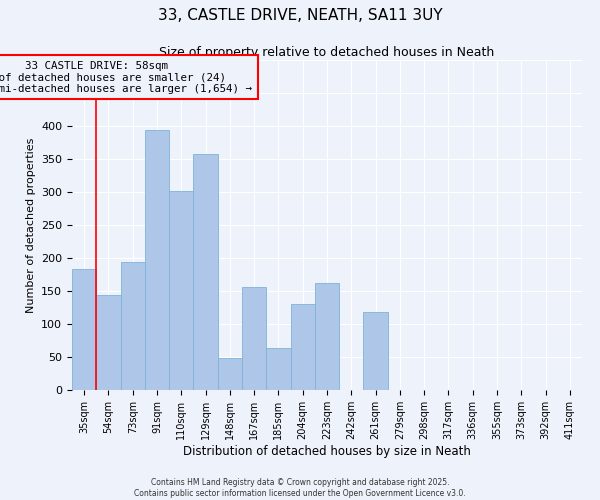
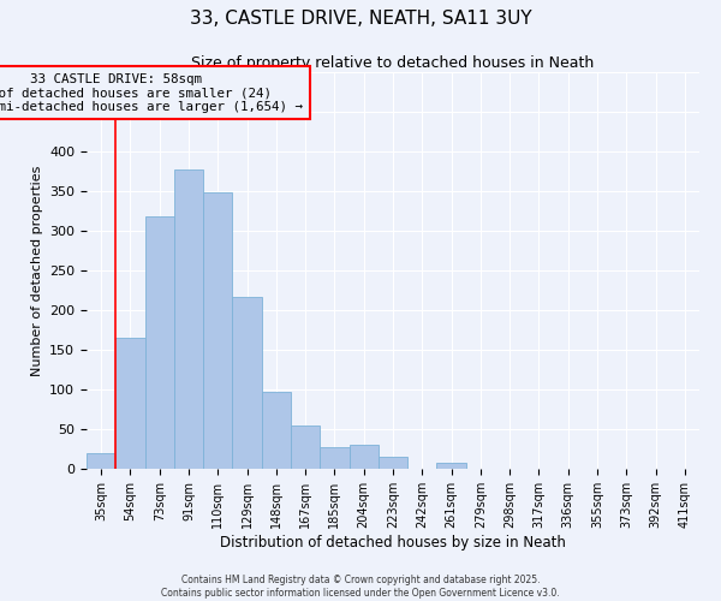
35sqm: 184 -> 20
54sqm: 144 -> 165
73sqm: 194 -> 318
91sqm: 394 -> 378
110sqm: 302 -> 348
129sqm: 358 -> 217
148sqm: 48 -> 97
167sqm: 156 -> 54
185sqm: 64 -> 27
204sqm: 130 -> 30
223sqm: 162 -> 15
261sqm: 118 -> 7
